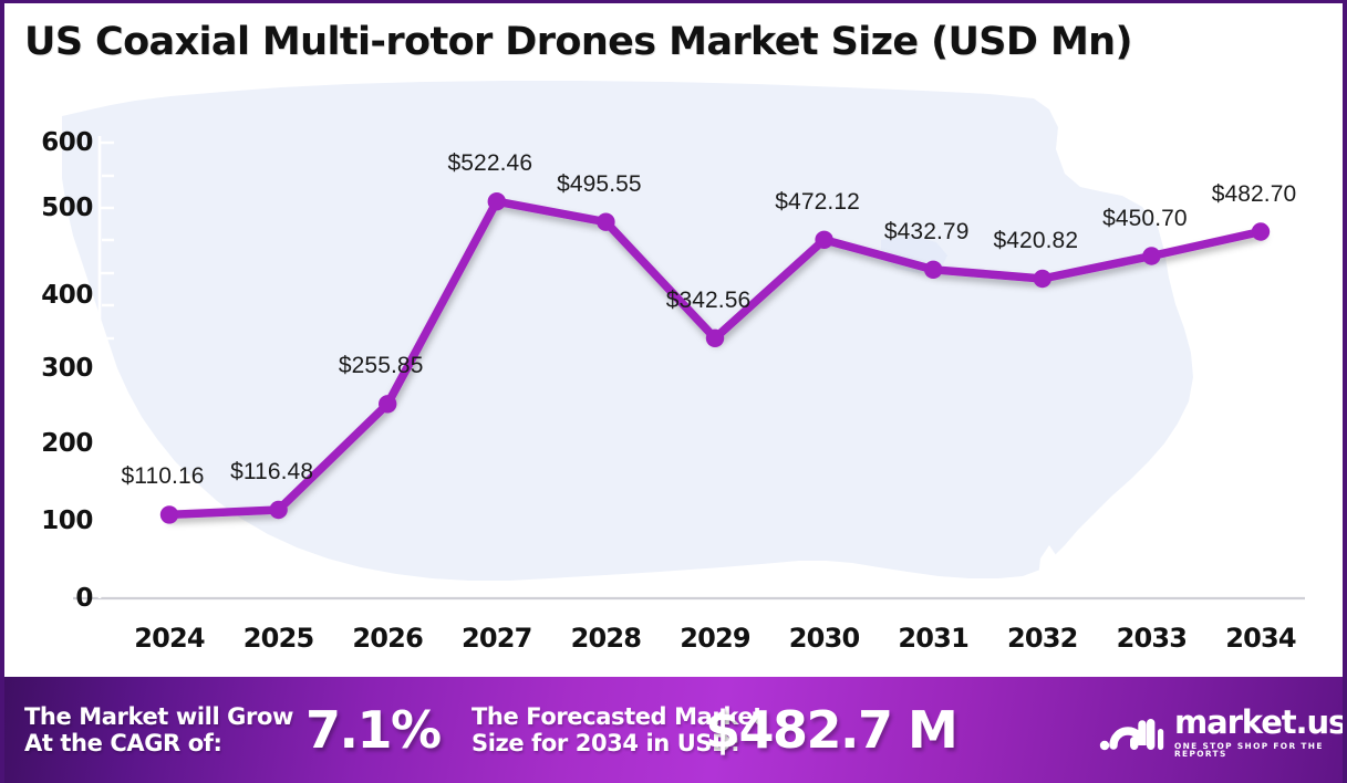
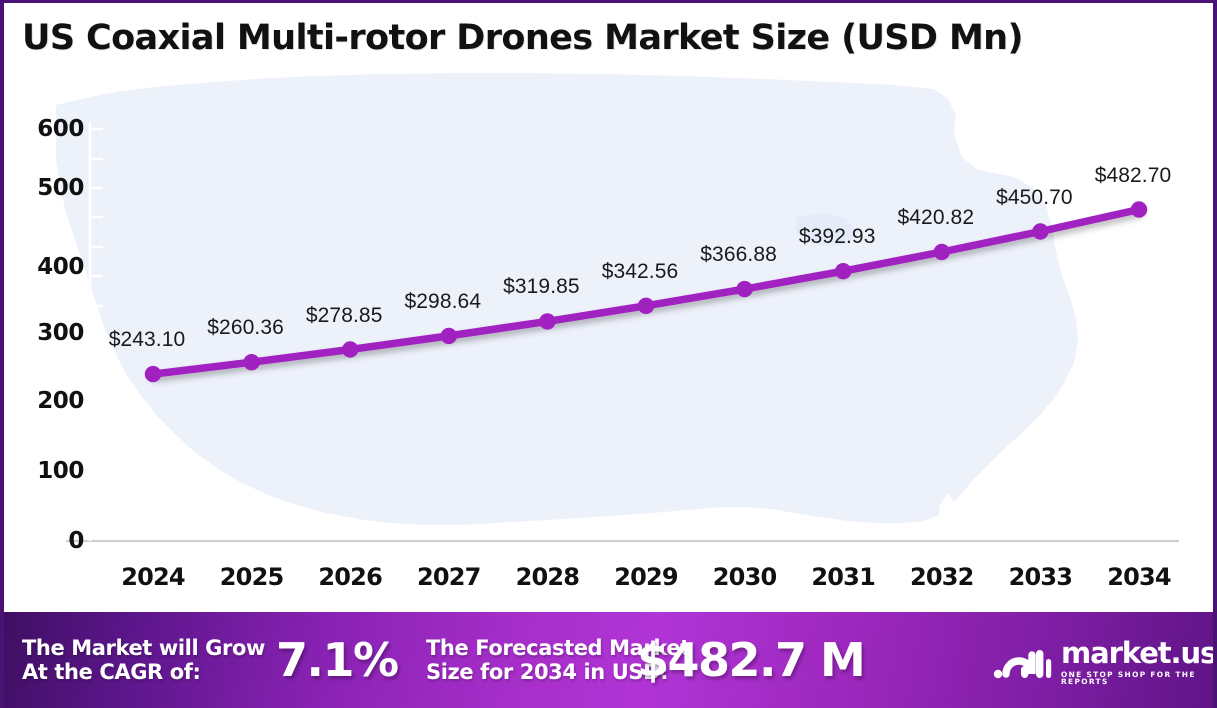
2024: $110.16 -> $243.10
2025: $116.48 -> $260.36
2026: $255.85 -> $278.85
2027: $522.46 -> $298.64
2028: $495.55 -> $319.85
2030: $472.12 -> $366.88
2031: $432.79 -> $392.93
